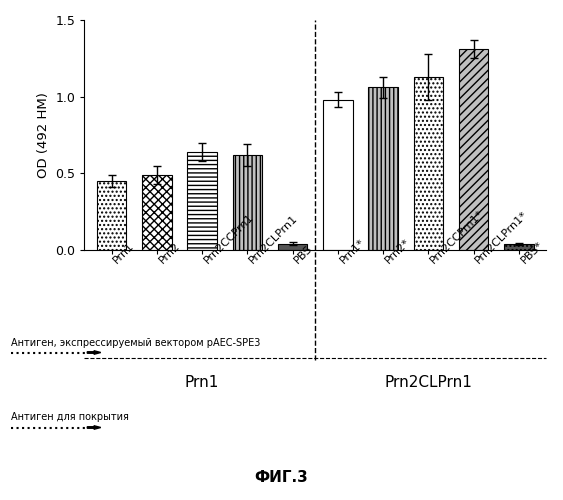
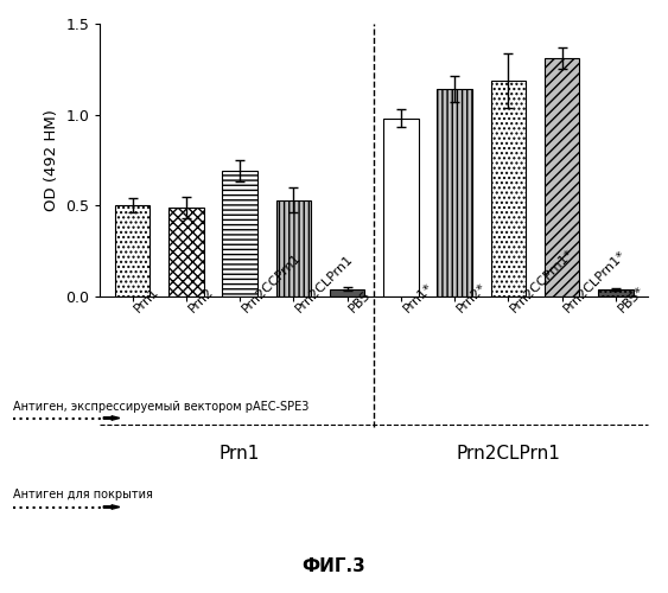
Prn1: 0.45 -> 0.50
Prn2CCPrn1: 0.64 -> 0.69
Prn2CLPrn1: 0.62 -> 0.53
Prn2*: 1.06 -> 1.14
Prn2CCPrn1*: 1.13 -> 1.19
